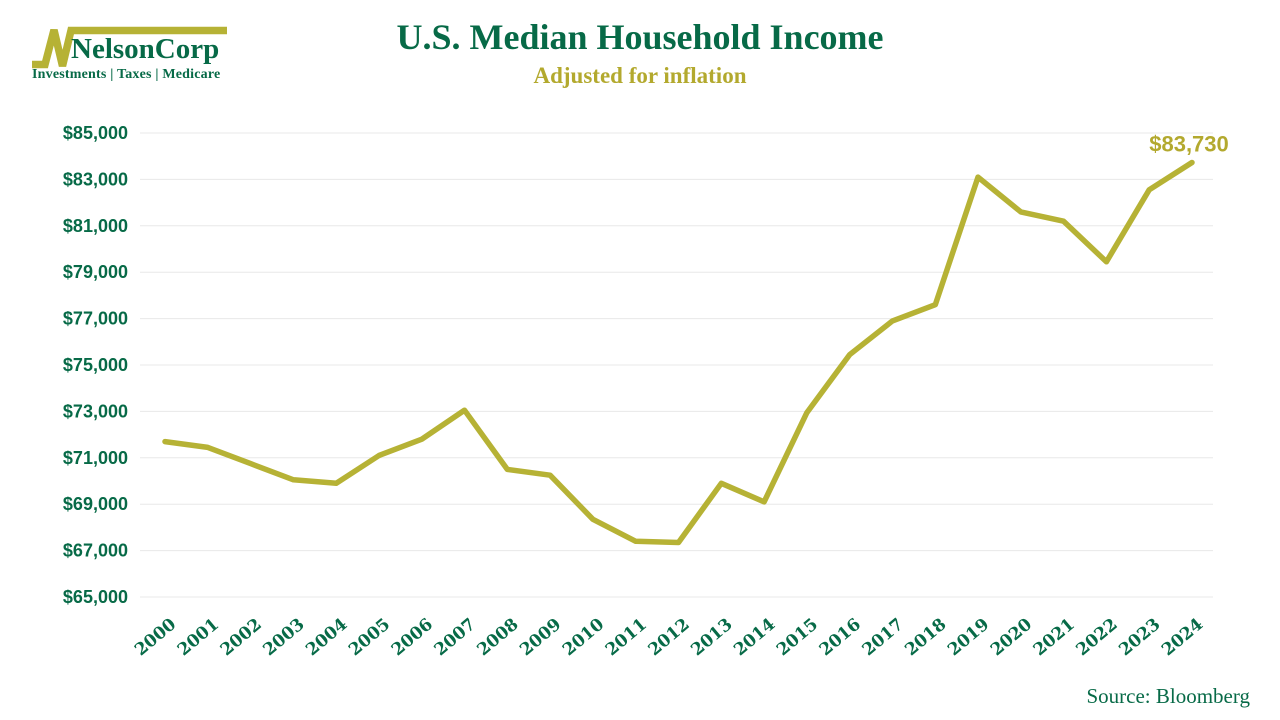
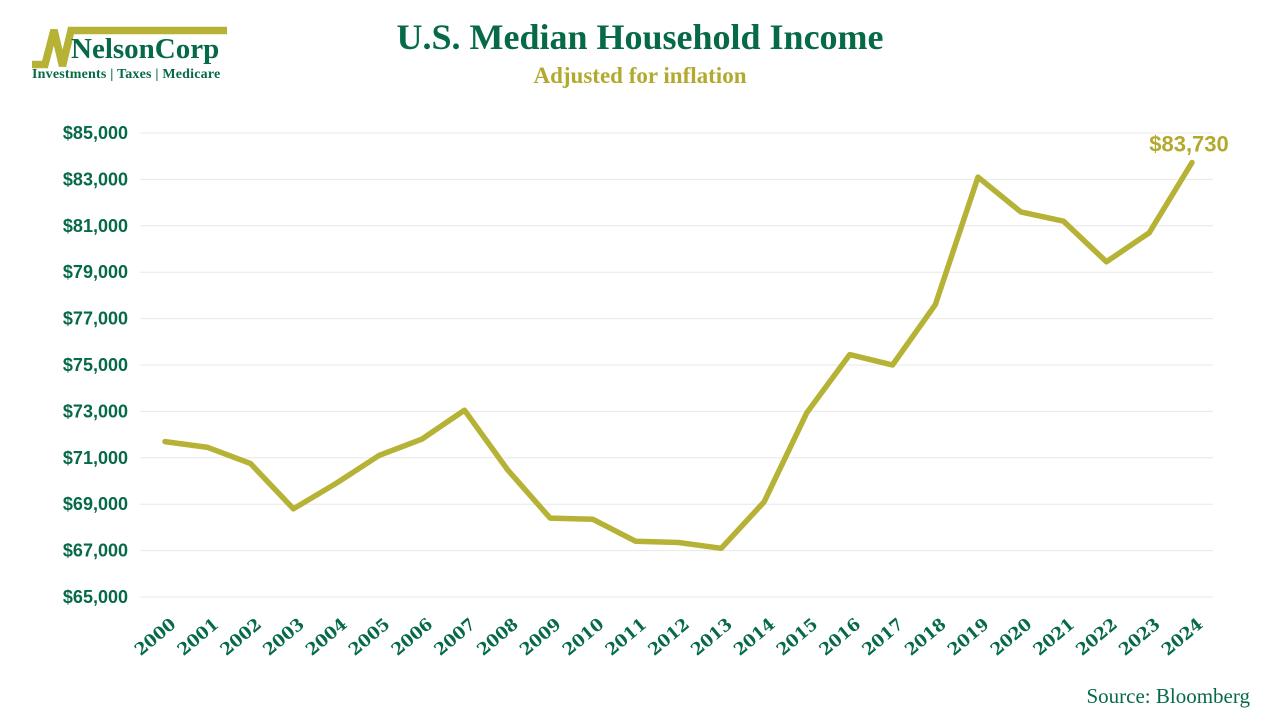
2003: $70000 -> $68800
2009: $70200 -> $68400
2013: $69900 -> $67100
2017: $76900 -> $75000
2023: $82600 -> $80700
